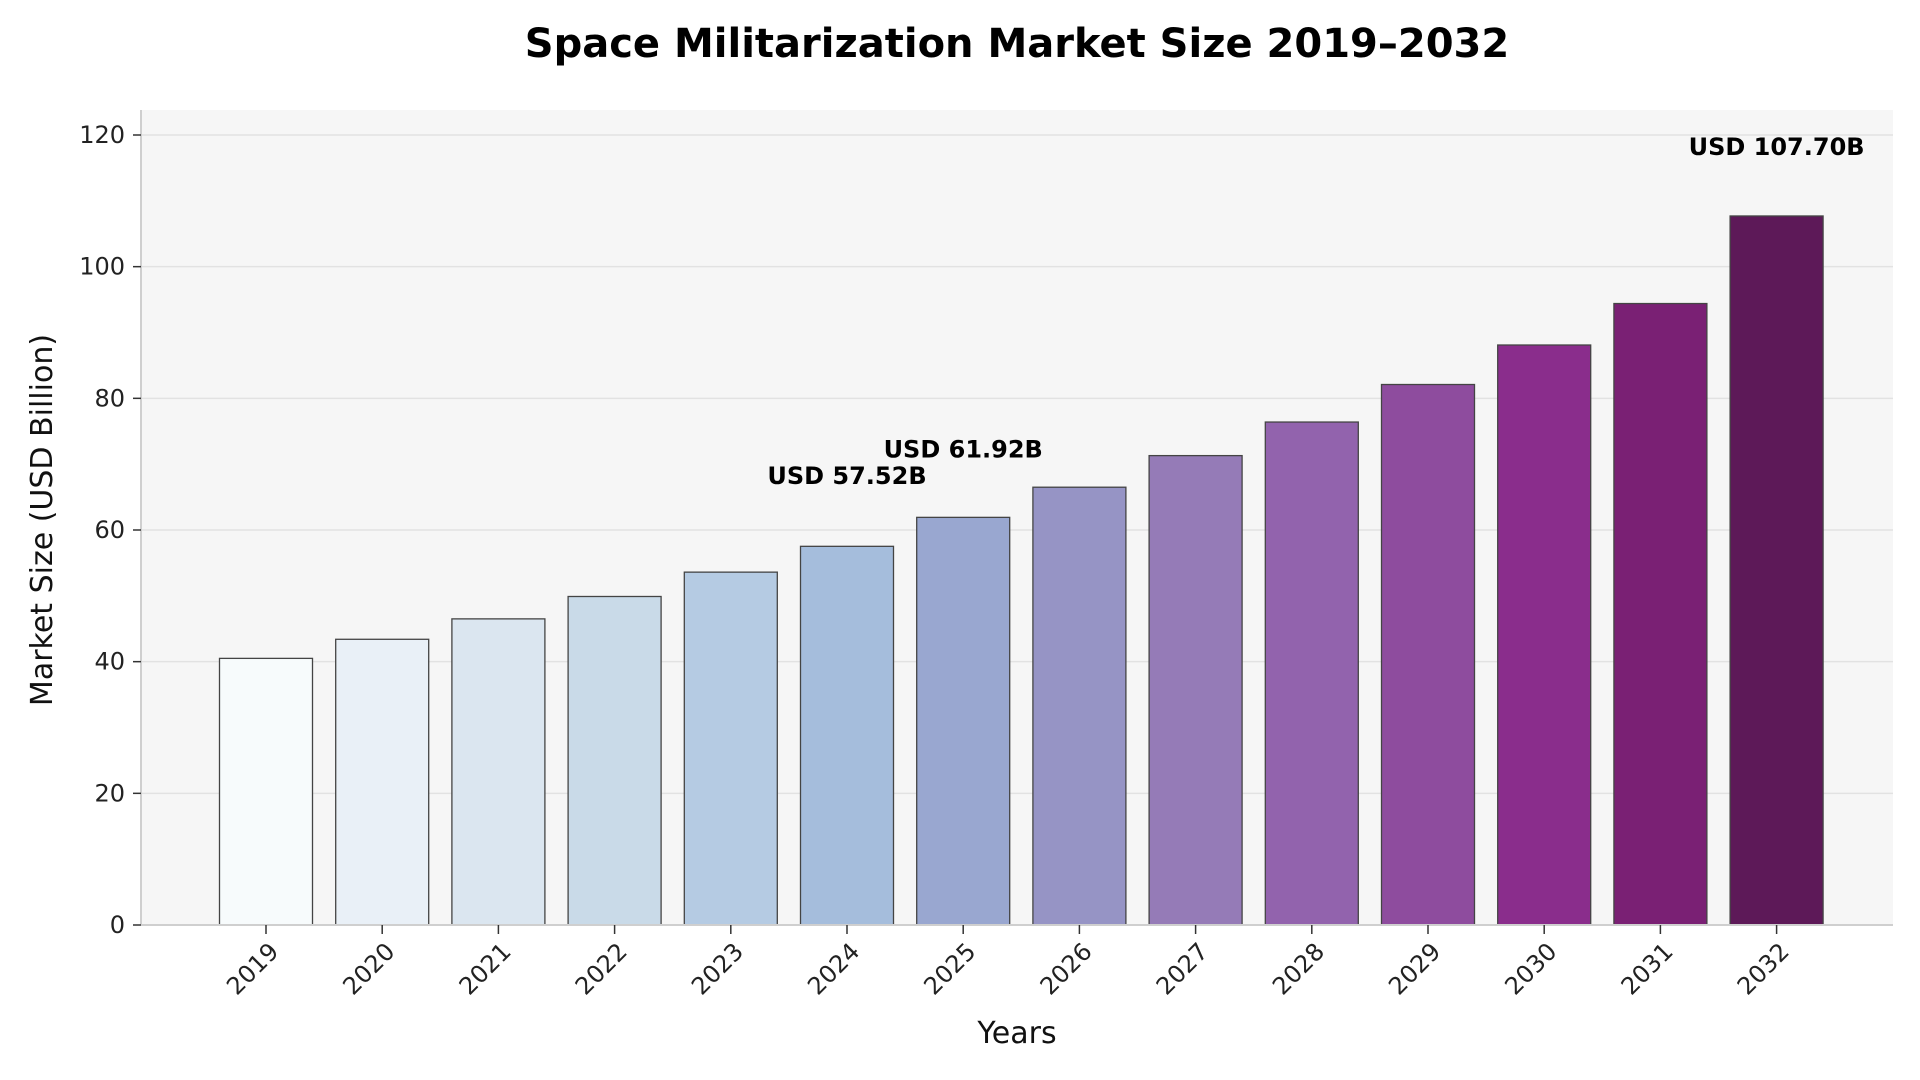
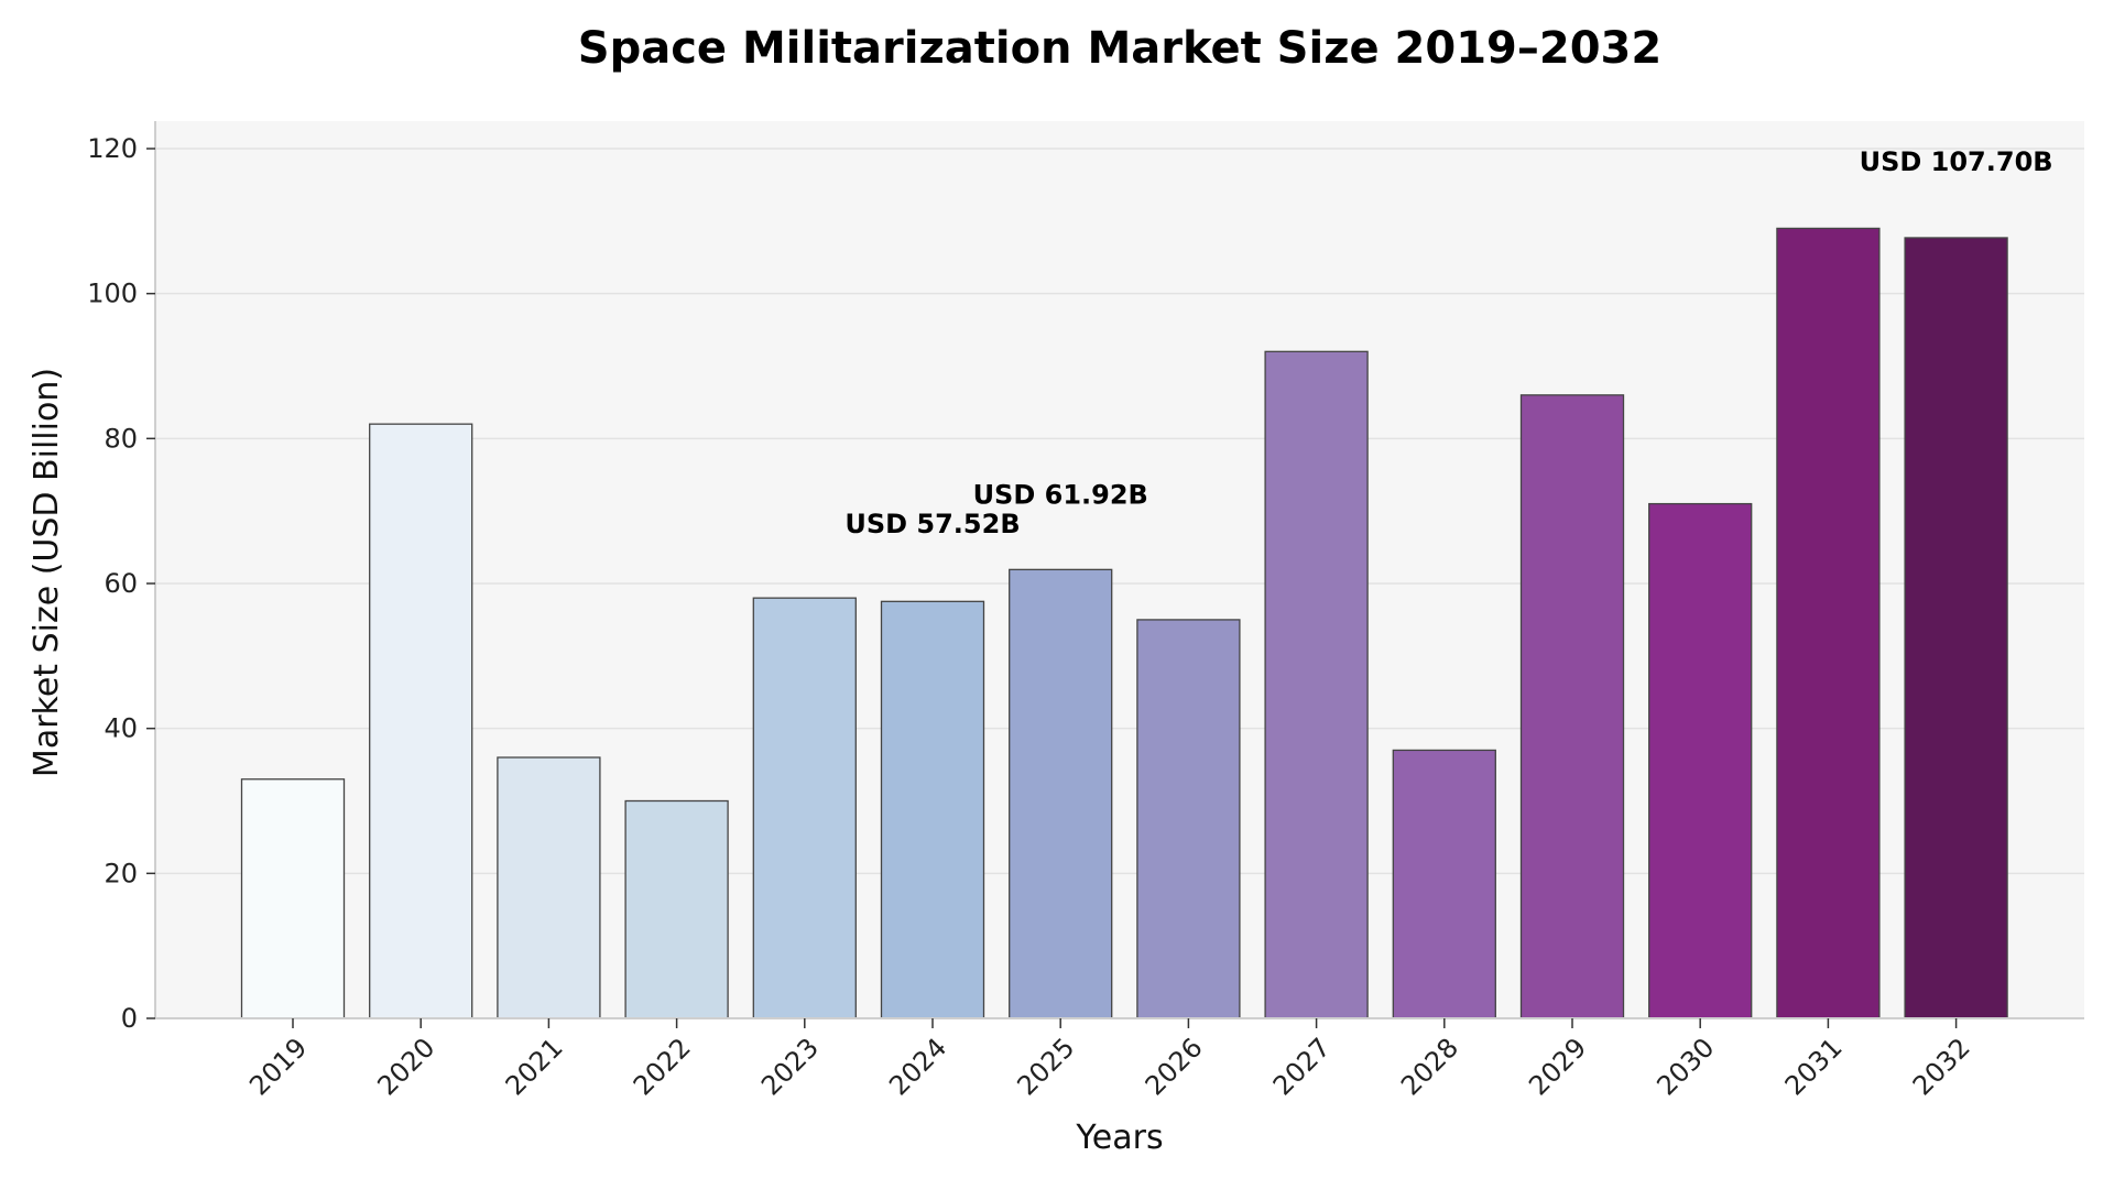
2019: 40 -> 33
2020: 43 -> 82
2021: 46 -> 36
2022: 50 -> 30
2023: 54 -> 58
2026: 66 -> 55
2027: 71 -> 92
2028: 76 -> 37
2029: 82 -> 86
2030: 88 -> 71
2031: 94 -> 109
